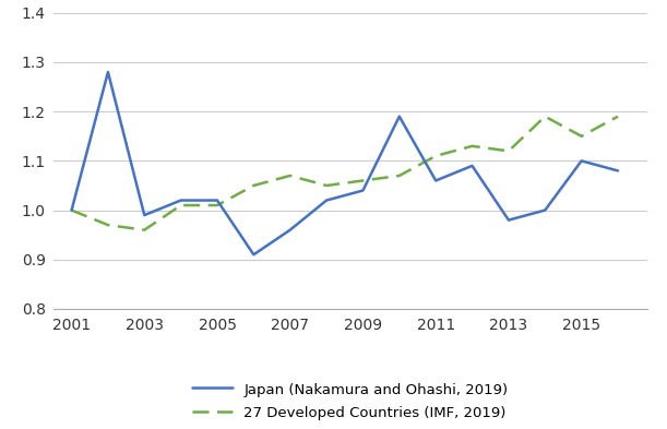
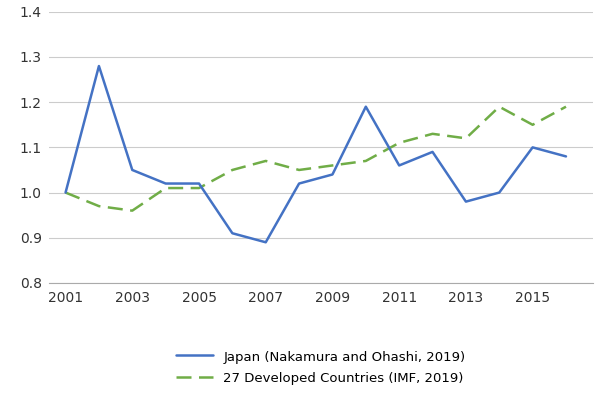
Japan (Nakamura and Ohashi, 2019)/2003: 0.99 -> 1.05
Japan (Nakamura and Ohashi, 2019)/2007: 0.96 -> 0.89
